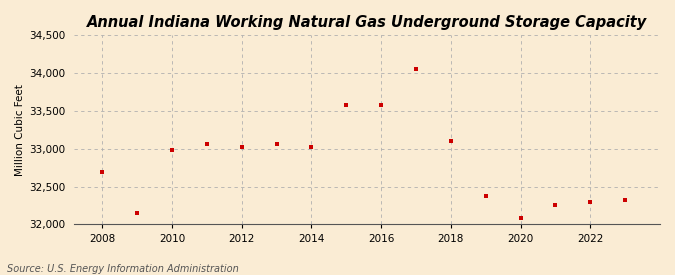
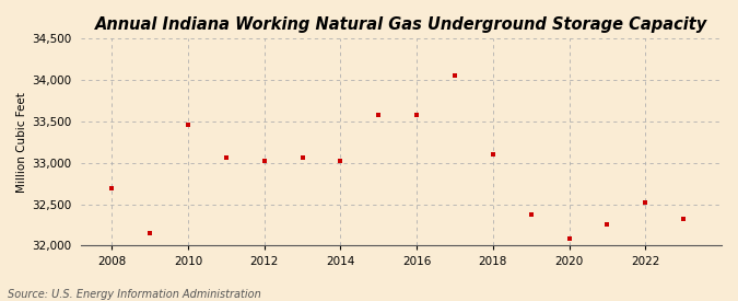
2010: 32,980 -> 33,460
2022: 32,300 -> 32,520
